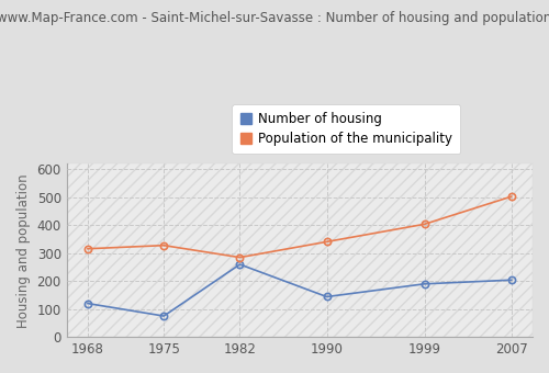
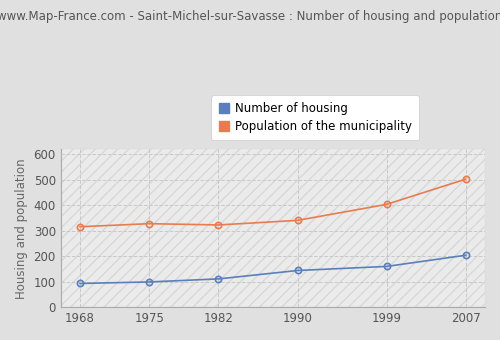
Number of housing/1968: 120 -> 93
Number of housing/1975: 75 -> 99
Number of housing/1982: 260 -> 111
Population of the municipality/1982: 285 -> 323
Number of housing/1999: 190 -> 160
